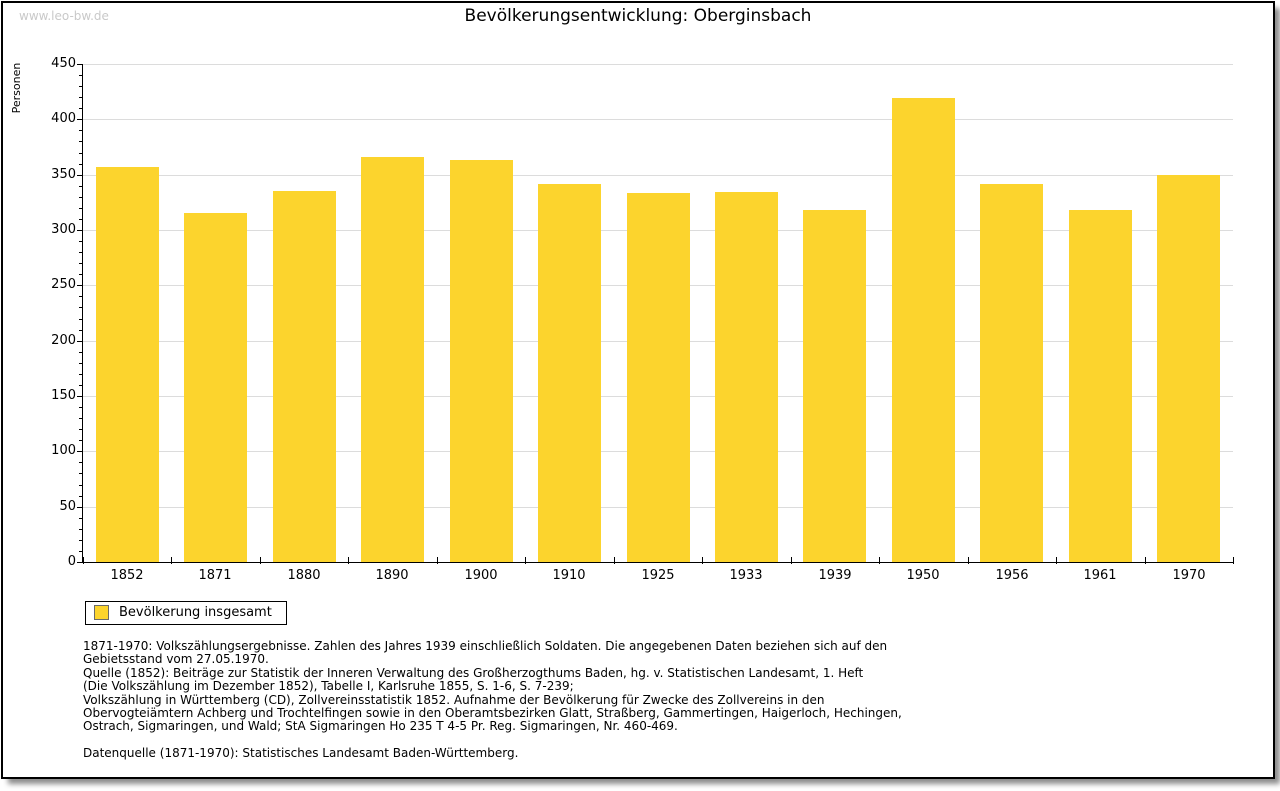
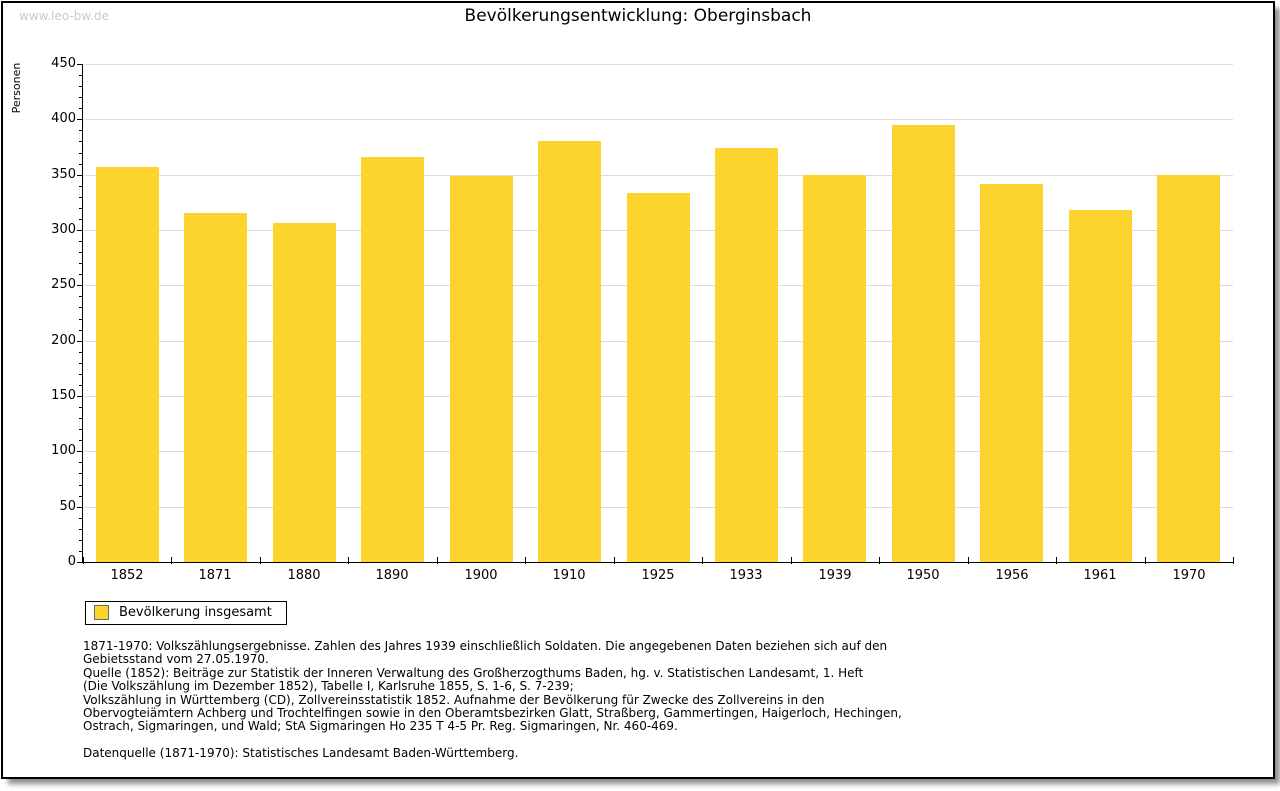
1880: 335 -> 306
1900: 363 -> 349
1910: 342 -> 380
1933: 334 -> 374
1939: 318 -> 350
1950: 419 -> 395
